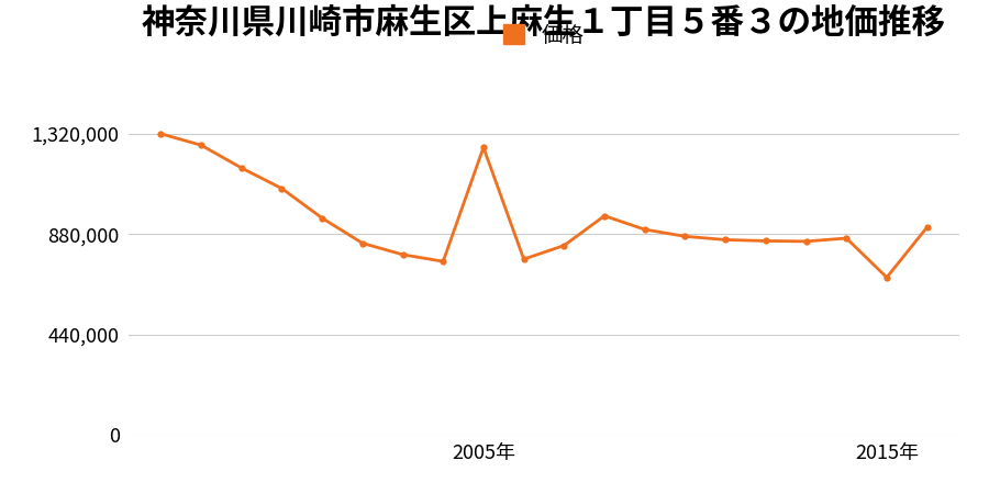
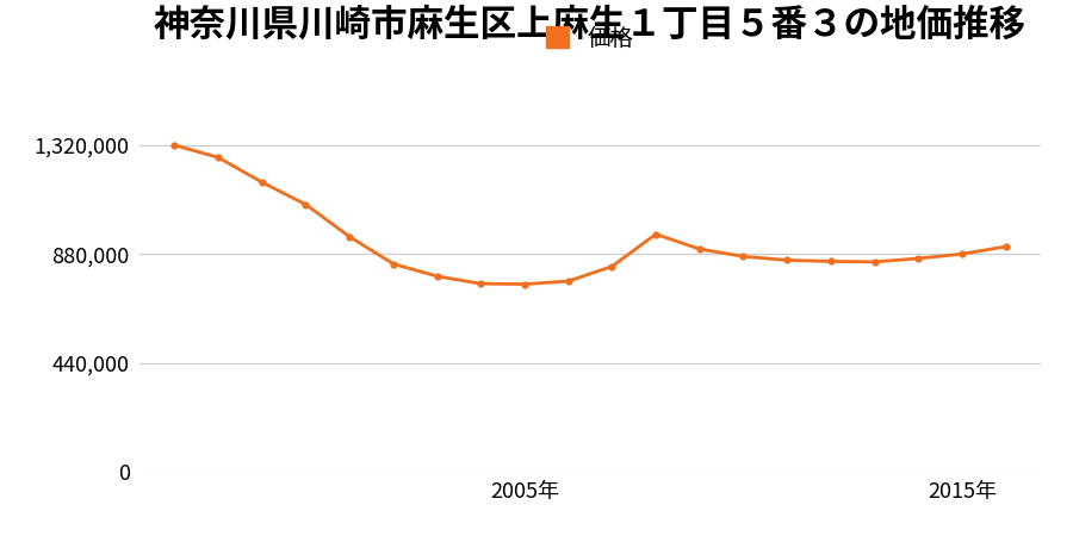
2005年: 1,260,000 -> 758,000
2015年: 690,000 -> 880,000
